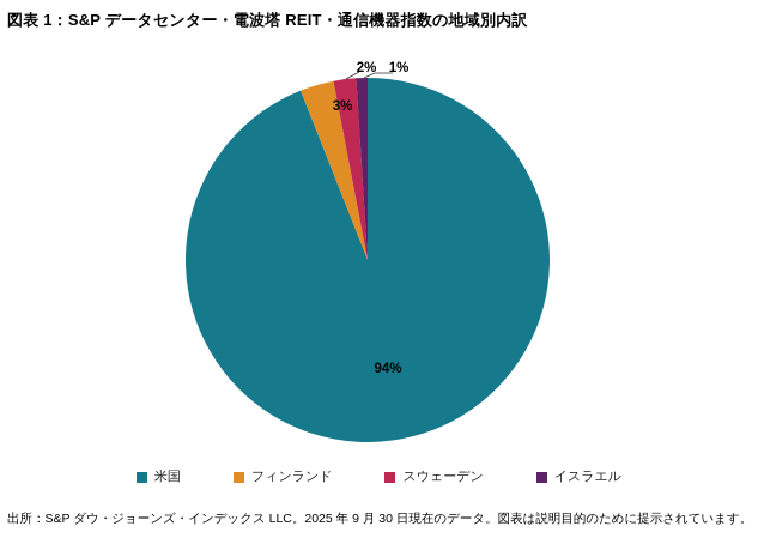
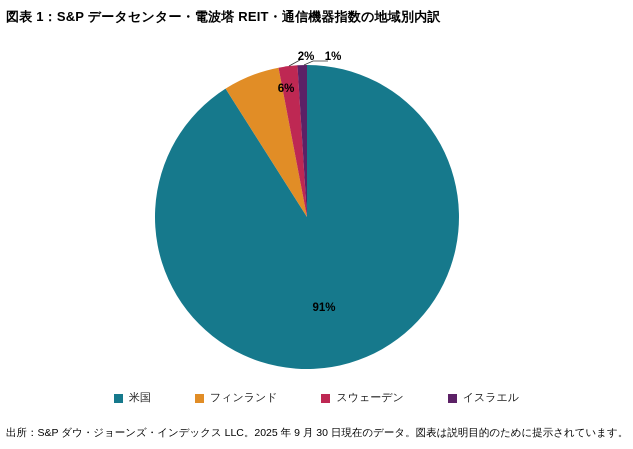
米国: 94% -> 91%
フィンランド: 3% -> 6%
